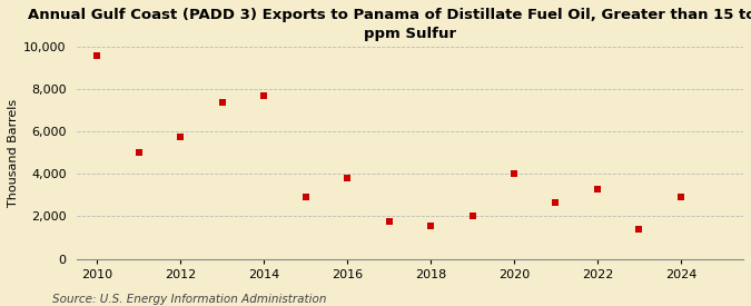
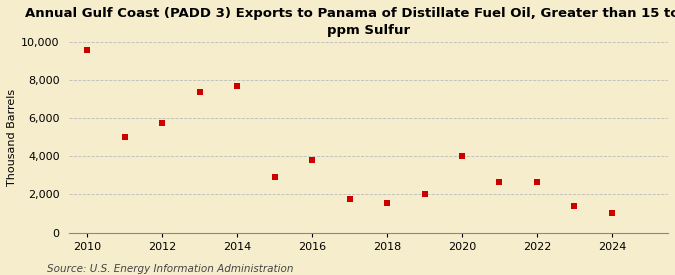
2022: 3,300 -> 2,600
2024: 2,900 -> 1,000
